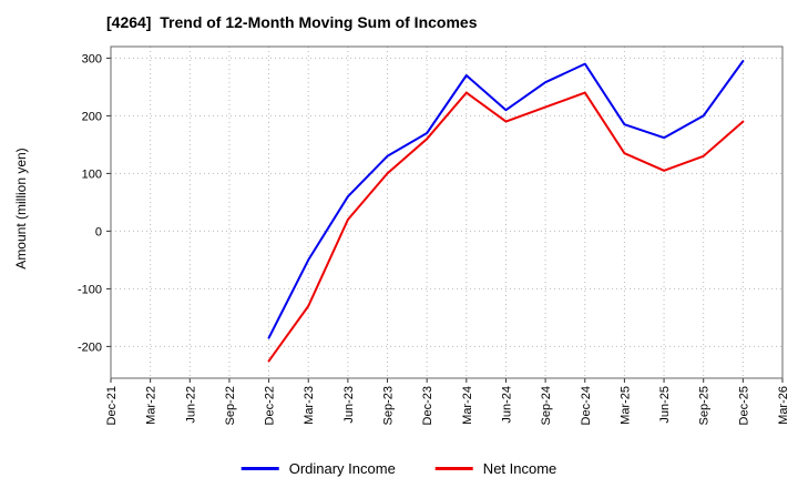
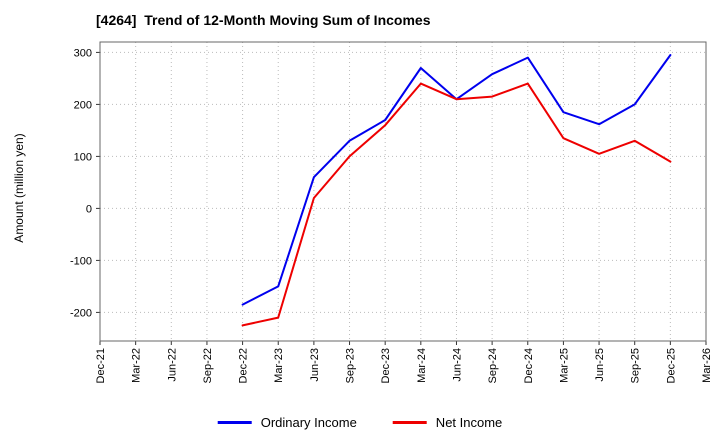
Ordinary Income/Mar-23: -50 -> -150
Net Income/Mar-23: -130 -> -210
Net Income/Jun-24: 190 -> 210
Net Income/Dec-25: 190 -> 90
